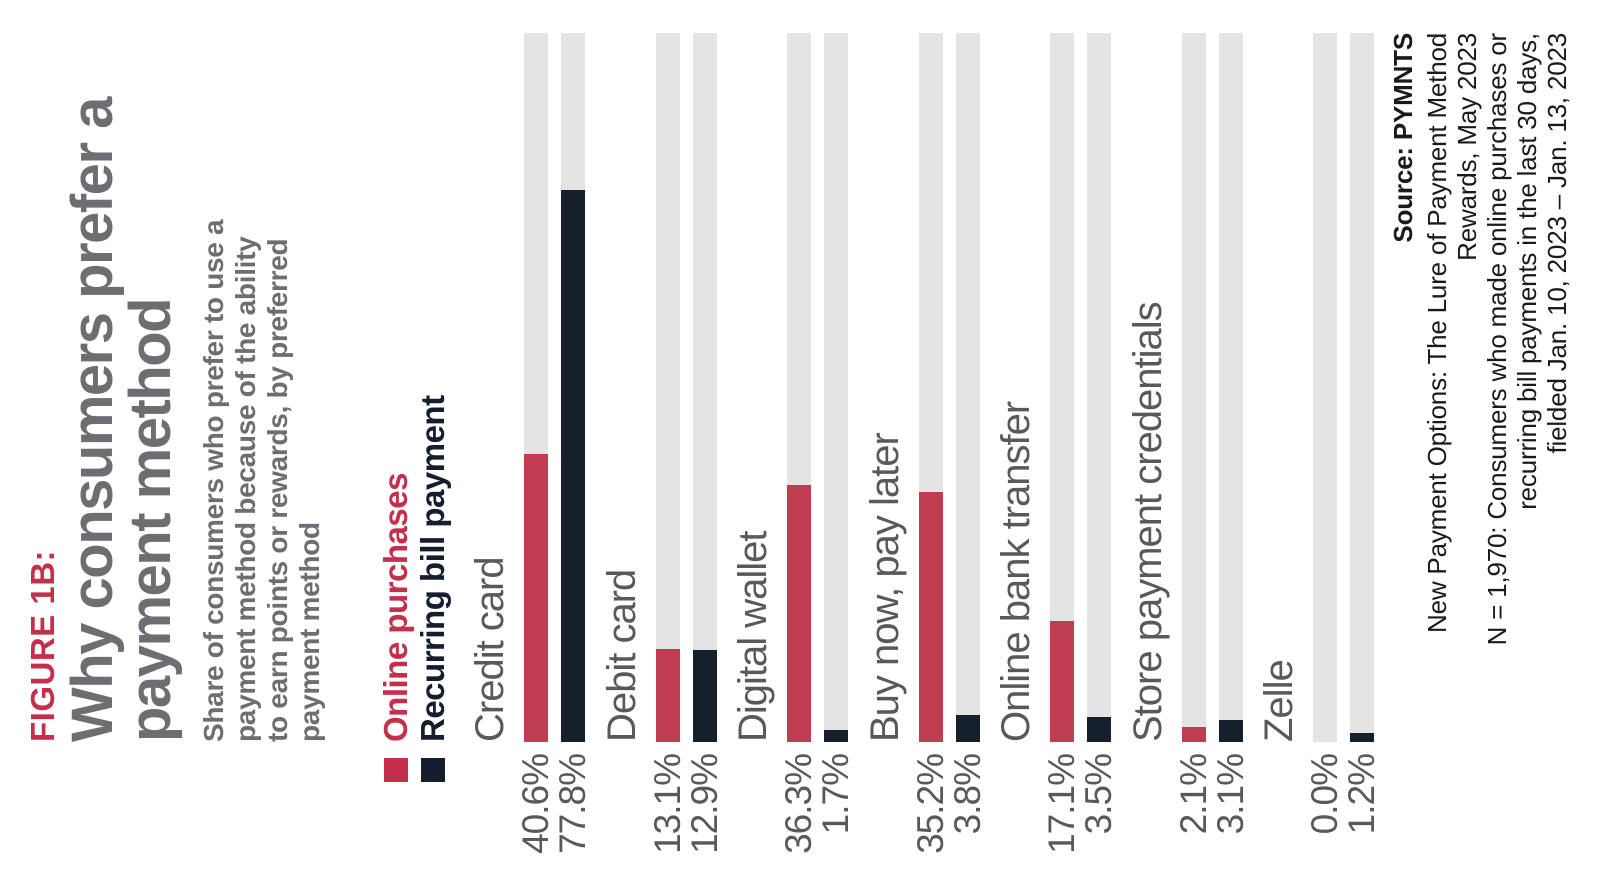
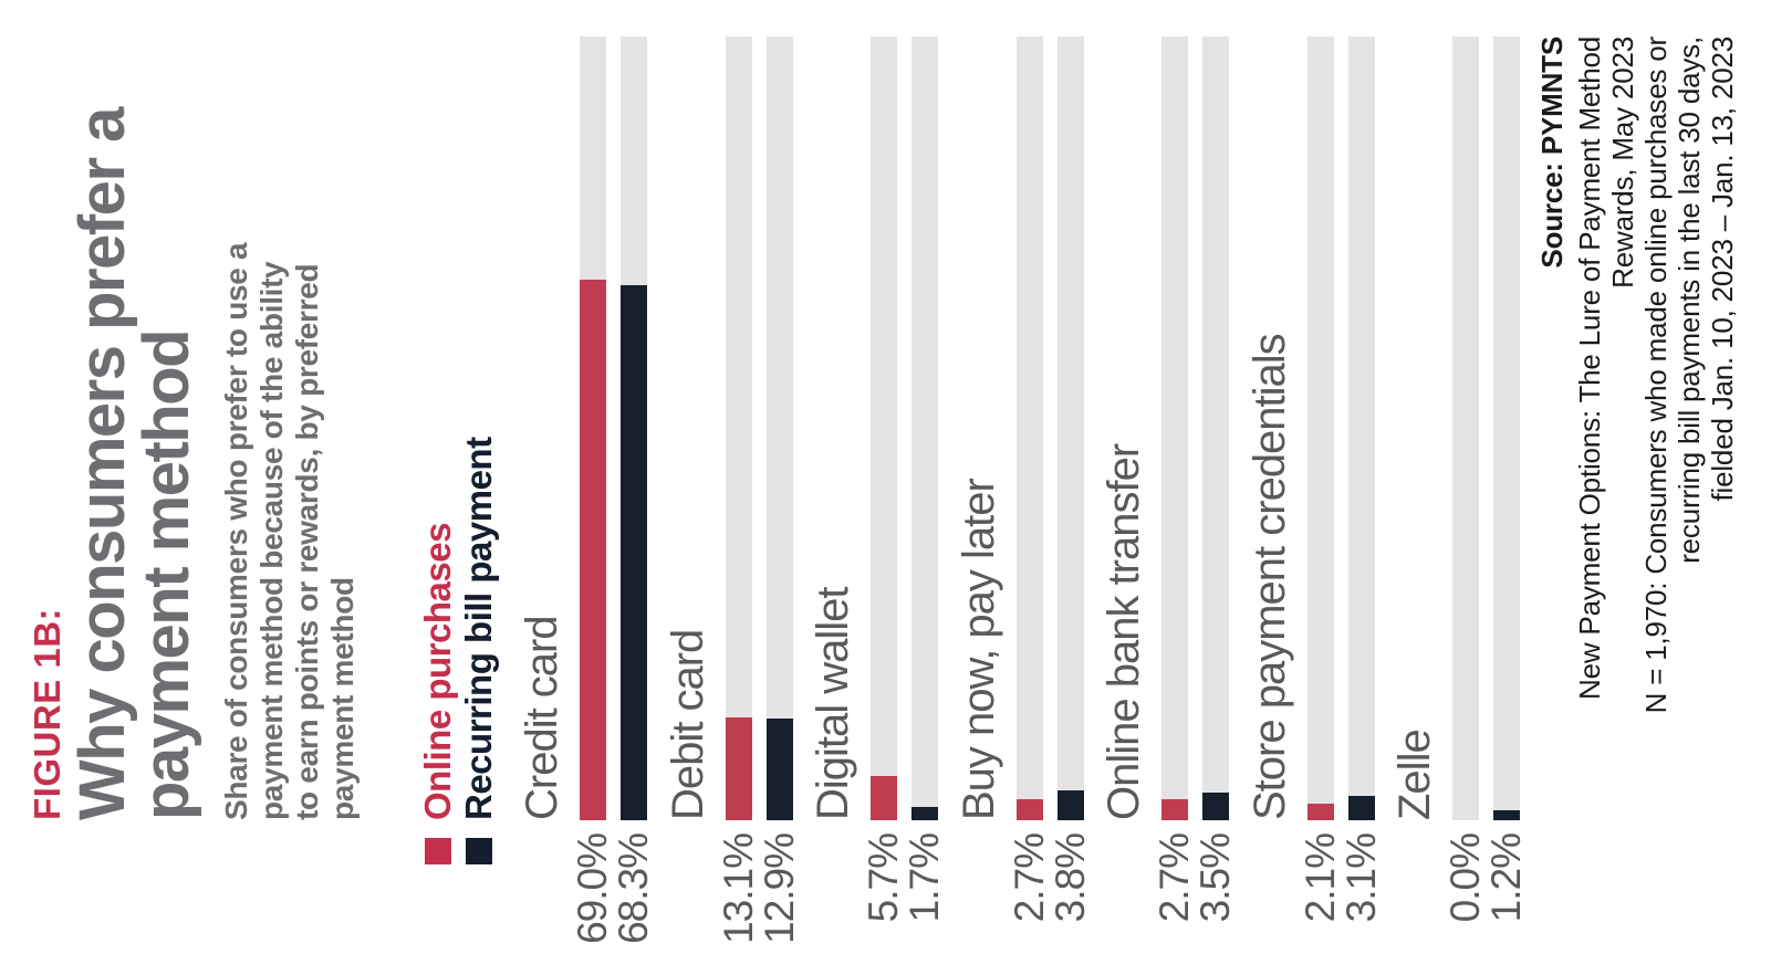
Online purchases/Credit card: 40.6% -> 69.0%
Recurring bill payment/Credit card: 77.8% -> 68.3%
Online purchases/Digital wallet: 36.3% -> 5.7%
Online purchases/Buy now, pay later: 35.2% -> 2.7%
Online purchases/Online bank transfer: 17.1% -> 2.7%
